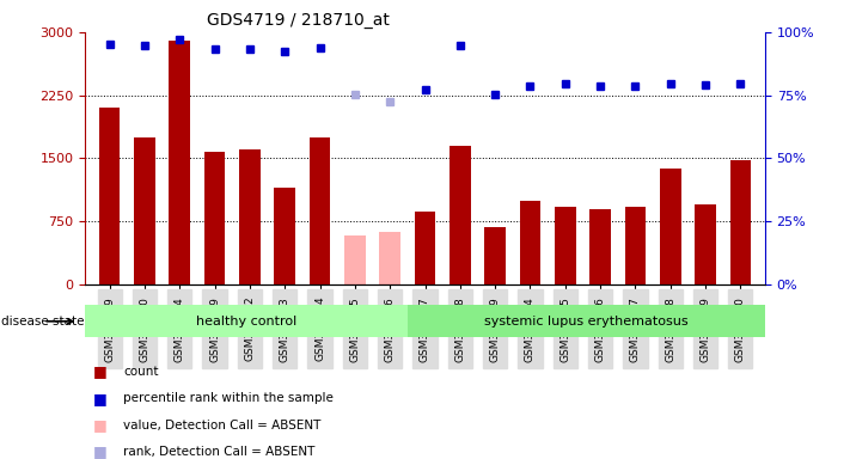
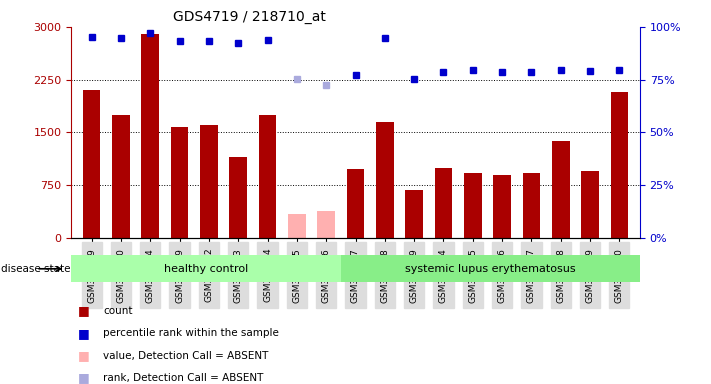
GSM349745: 580 -> 340
GSM349746: 620 -> 380
GSM349747: 870 -> 980
GSM349770: 1480 -> 2080
